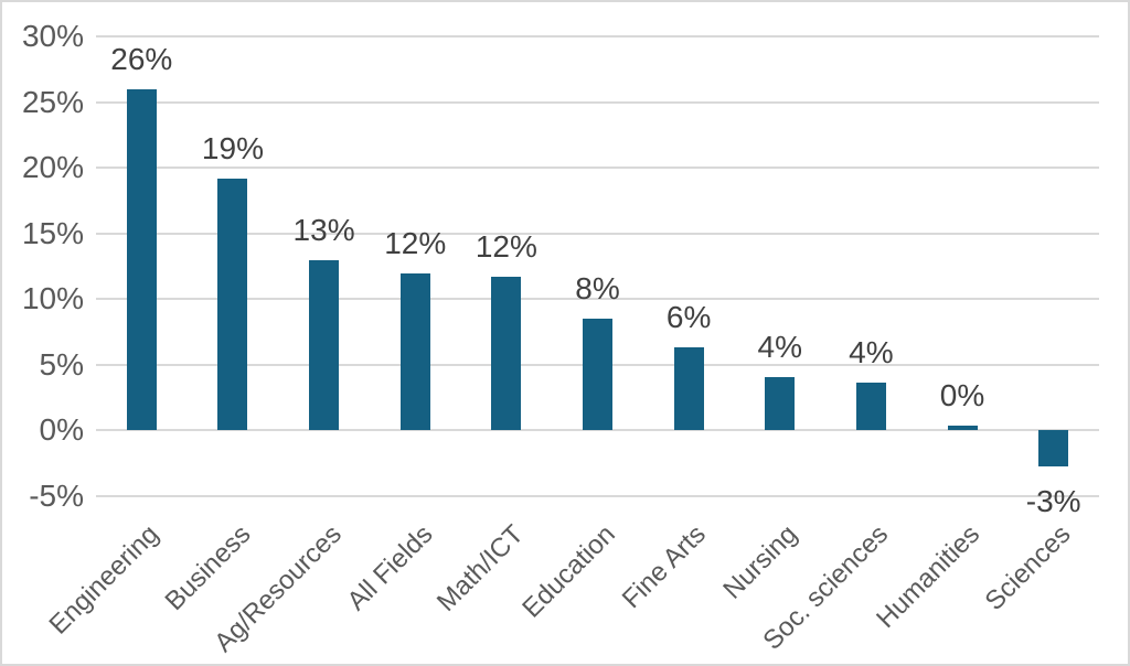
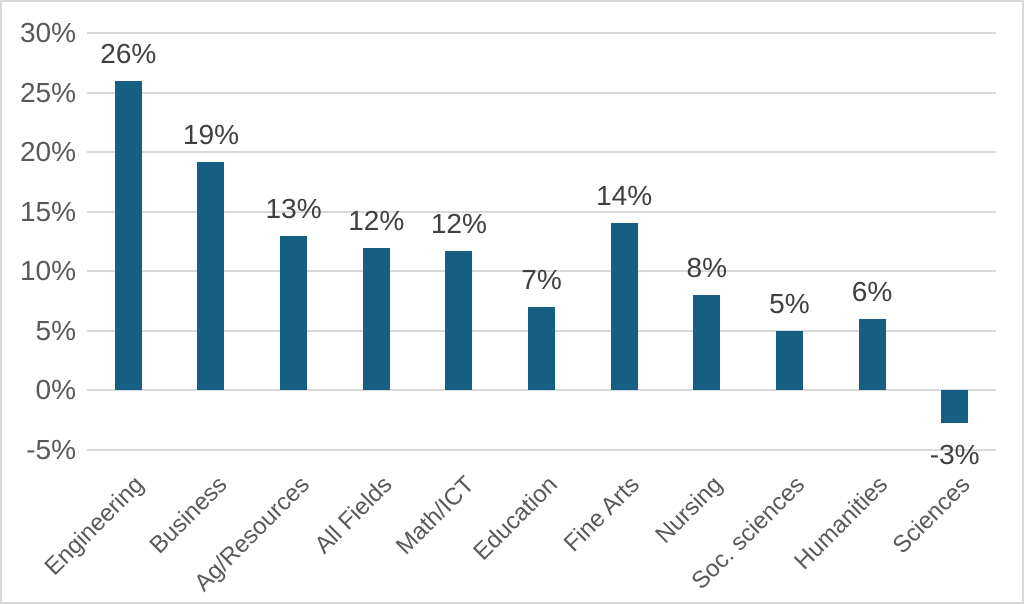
Education: 8% -> 7%
Fine Arts: 6% -> 14%
Nursing: 4% -> 8%
Soc. sciences: 4% -> 5%
Humanities: 0% -> 6%
